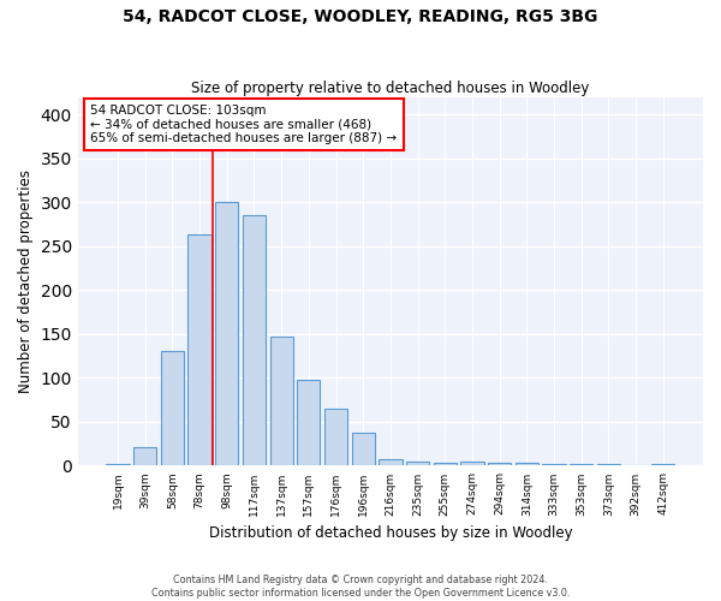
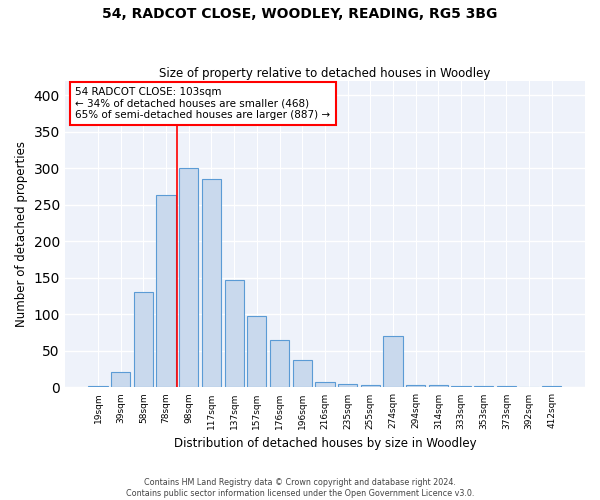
274sqm: 5 -> 70
